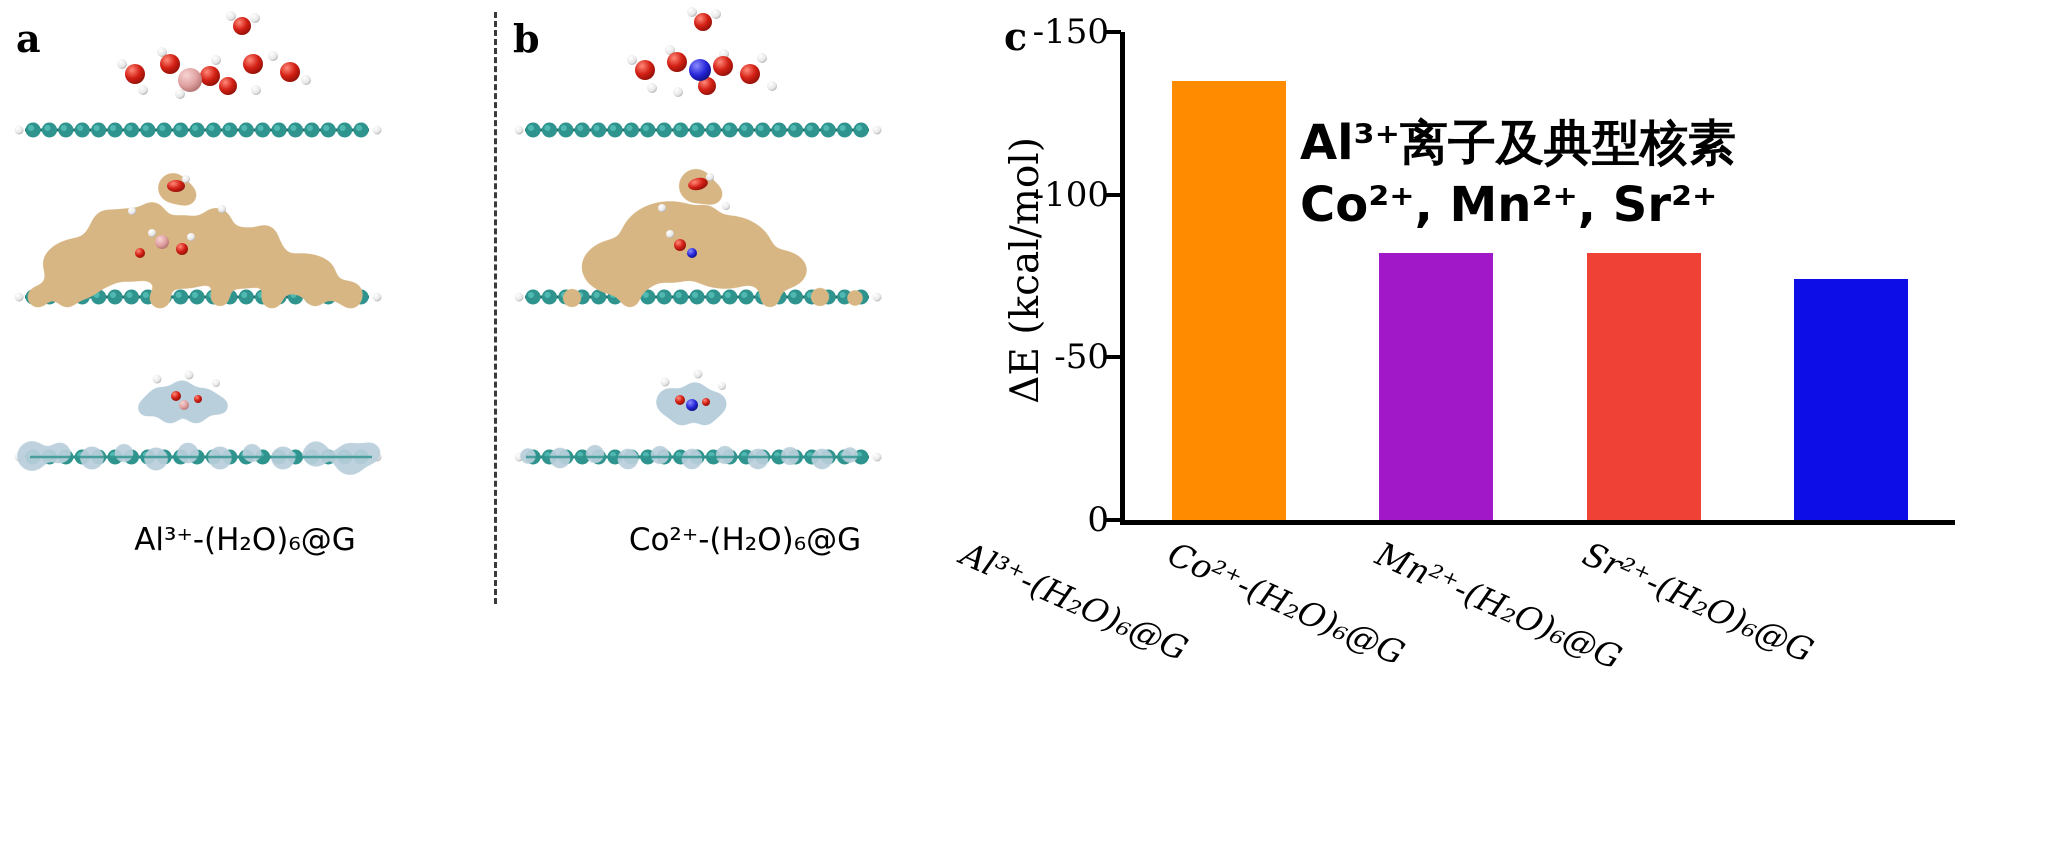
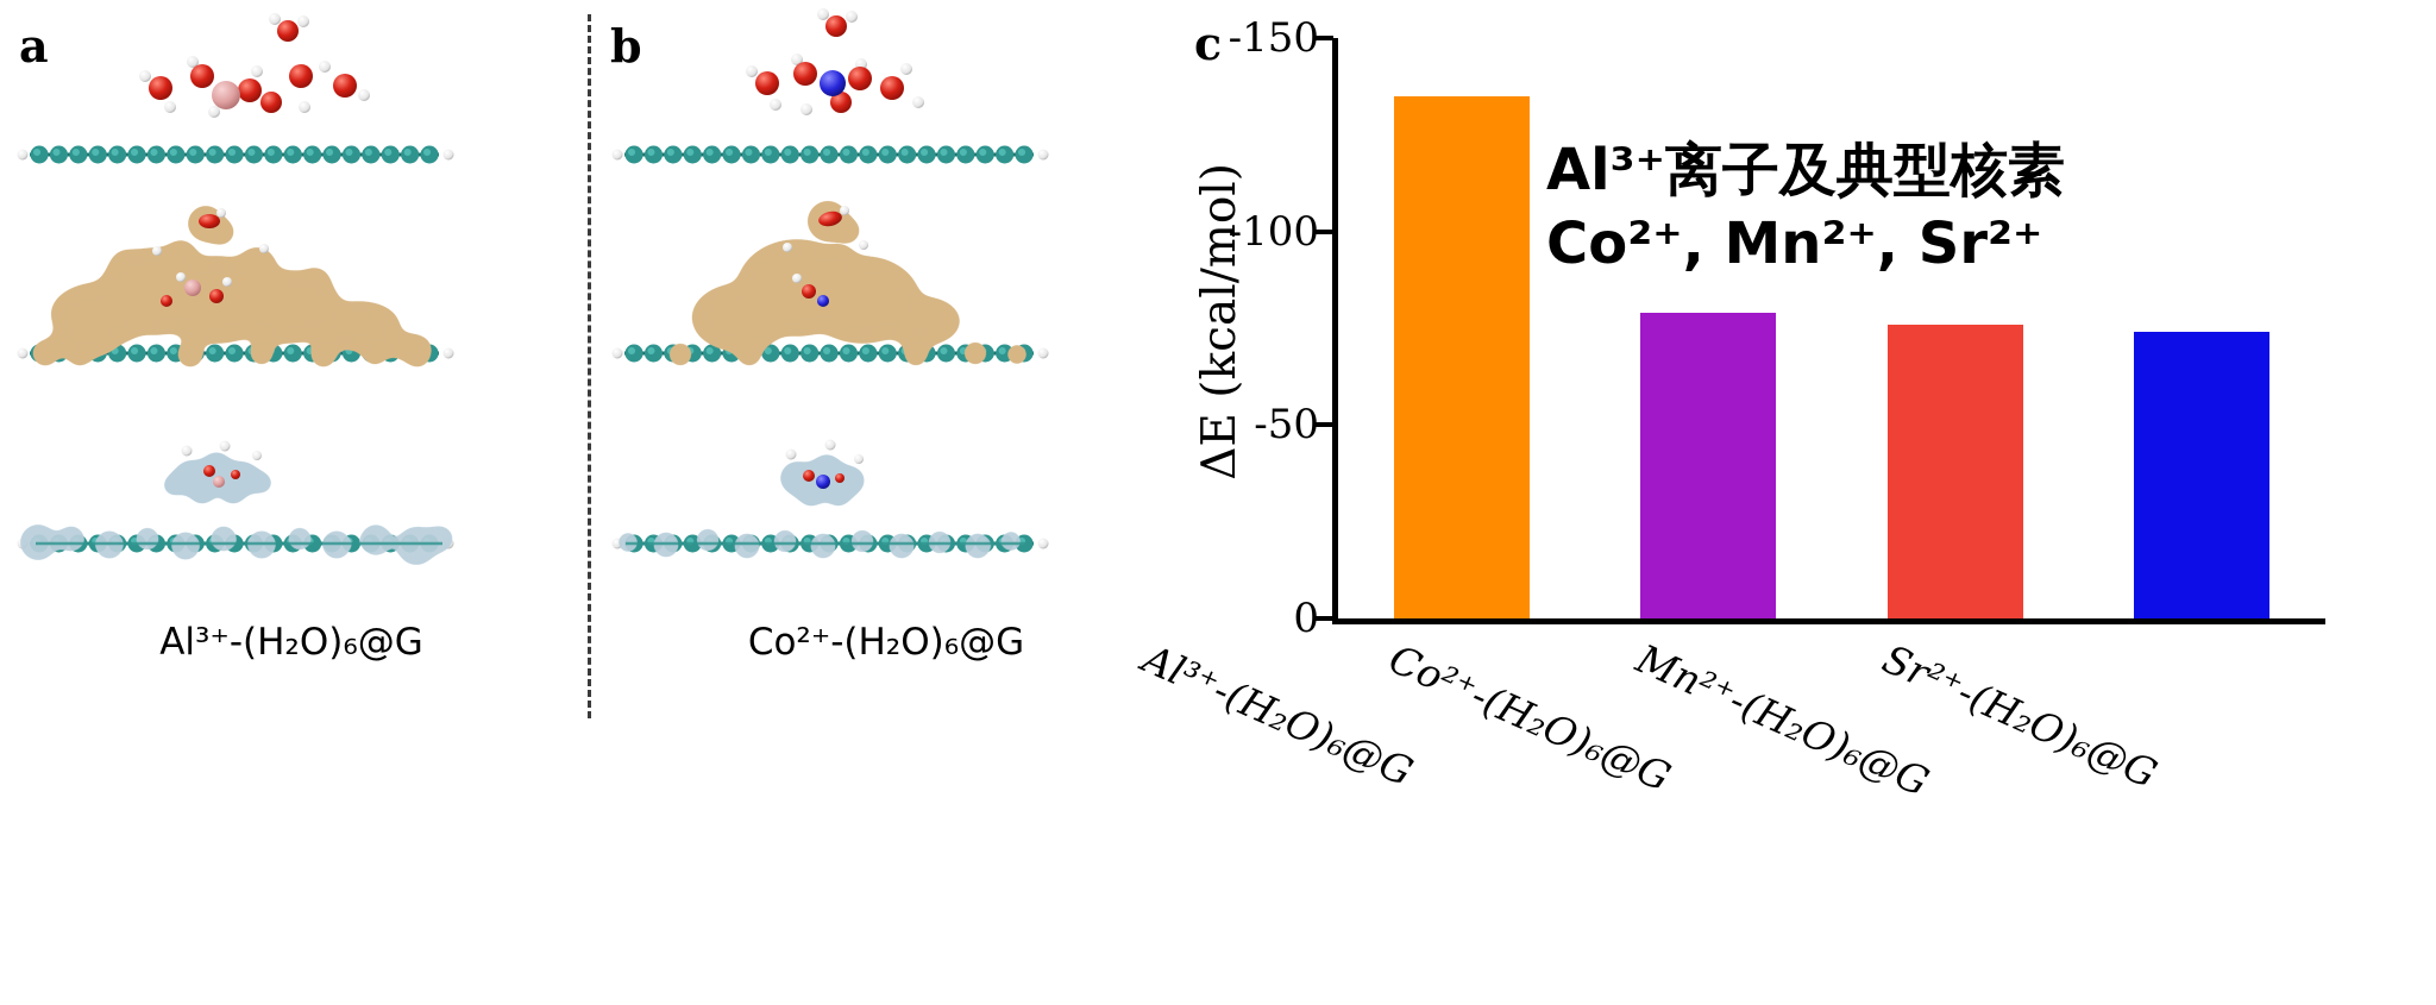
Co²⁺-(H₂O)₆@G: -82 -> -79
Mn²⁺-(H₂O)₆@G: -82 -> -76
